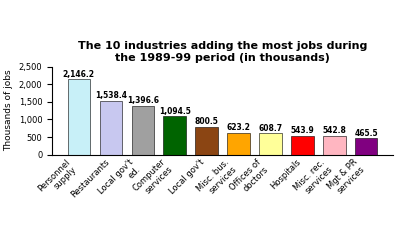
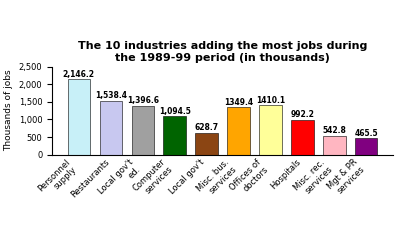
Local gov't: 800.5 -> 628.7
Misc. bus. services: 623.2 -> 1349.4
Offices of doctors: 608.7 -> 1410.1
Hospitals: 543.9 -> 992.2
